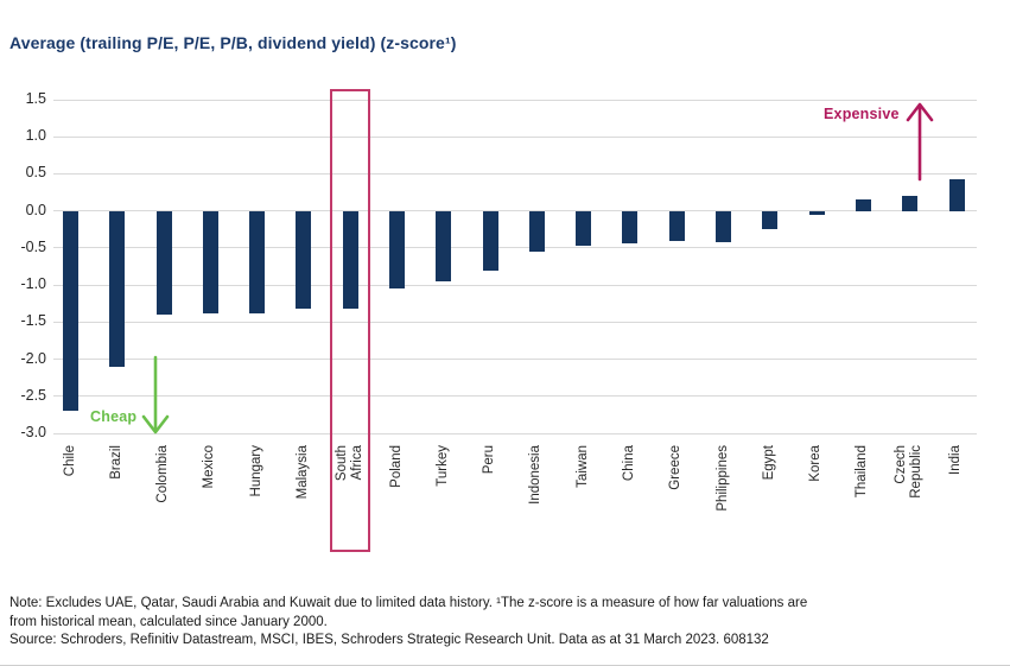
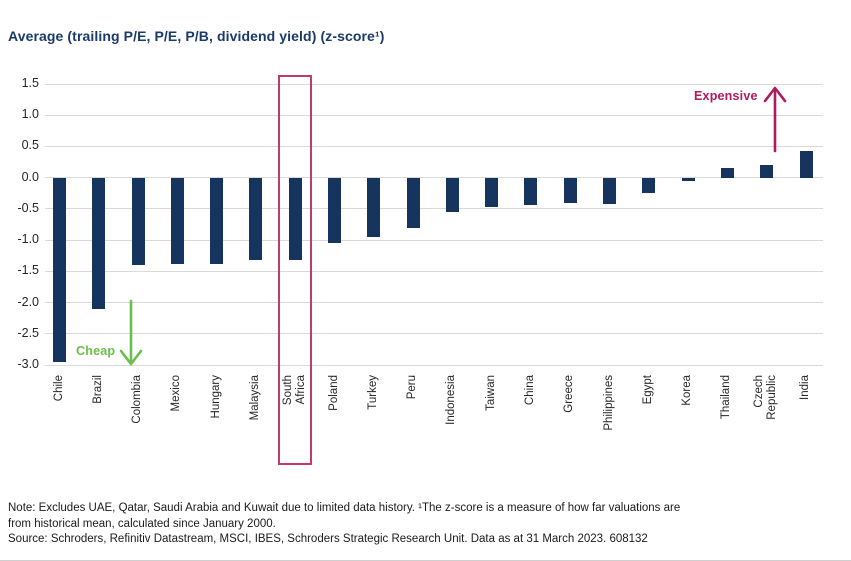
Chile: -2.7 -> -3.0
